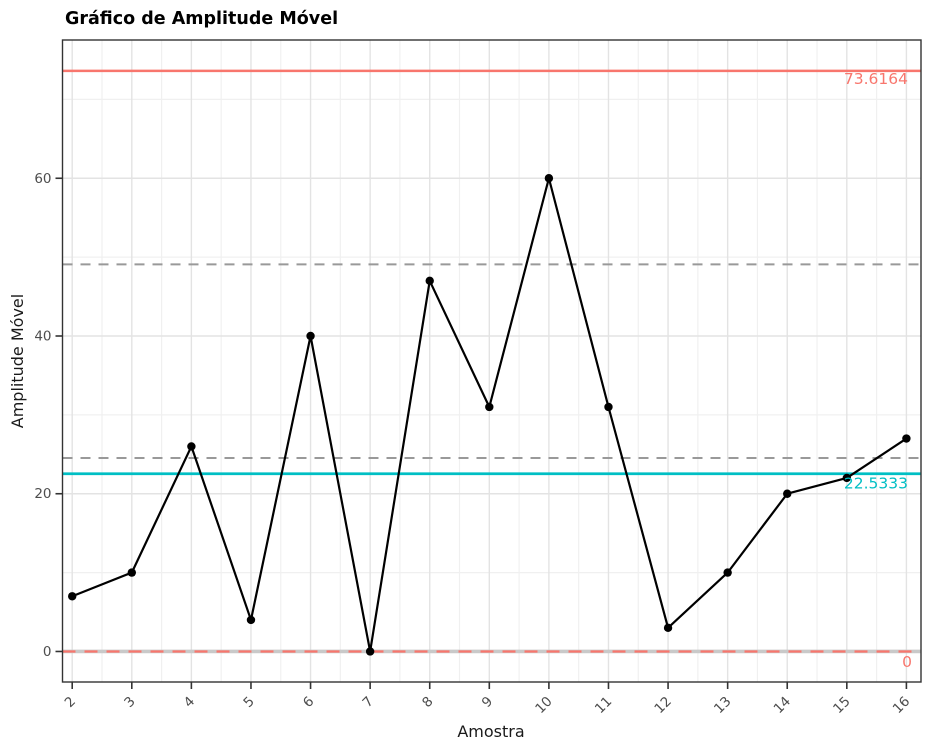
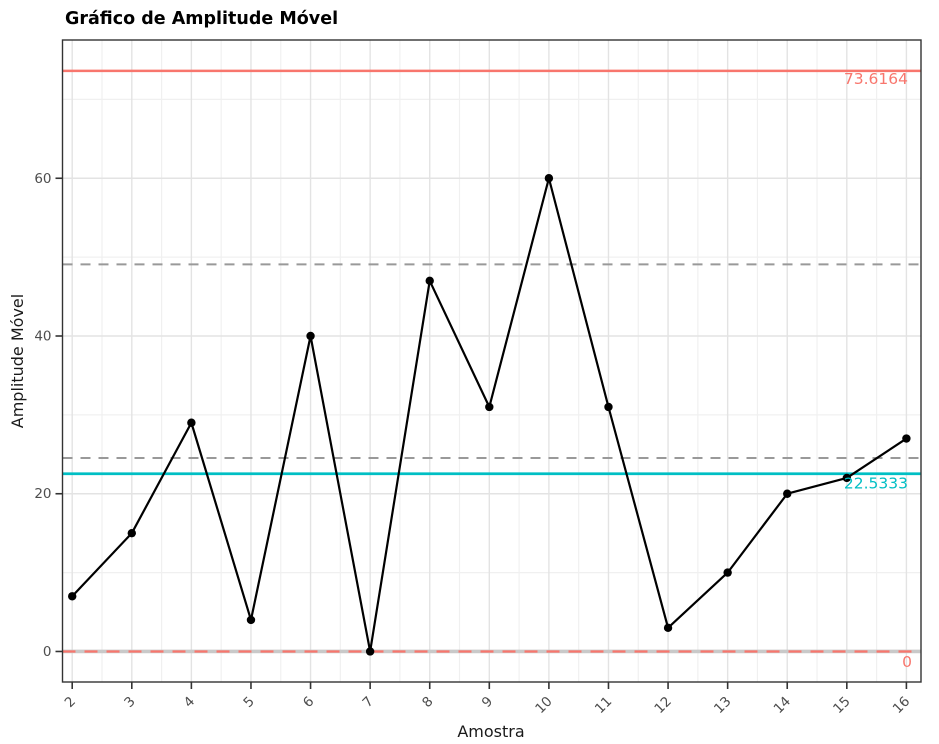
3: 10 -> 15
4: 26 -> 29
